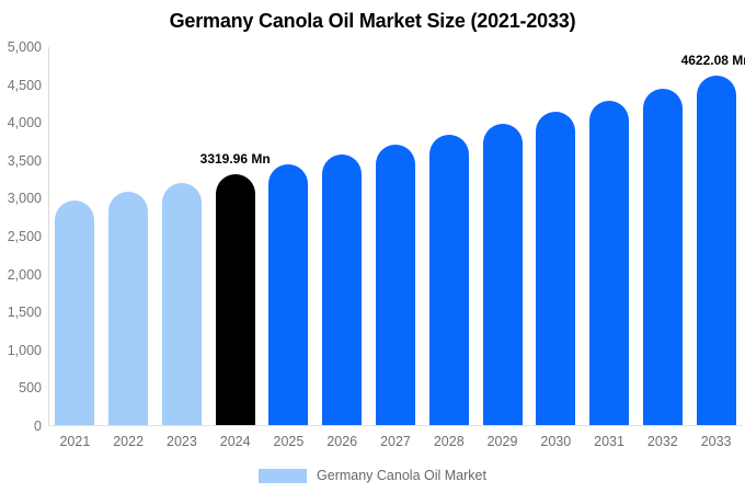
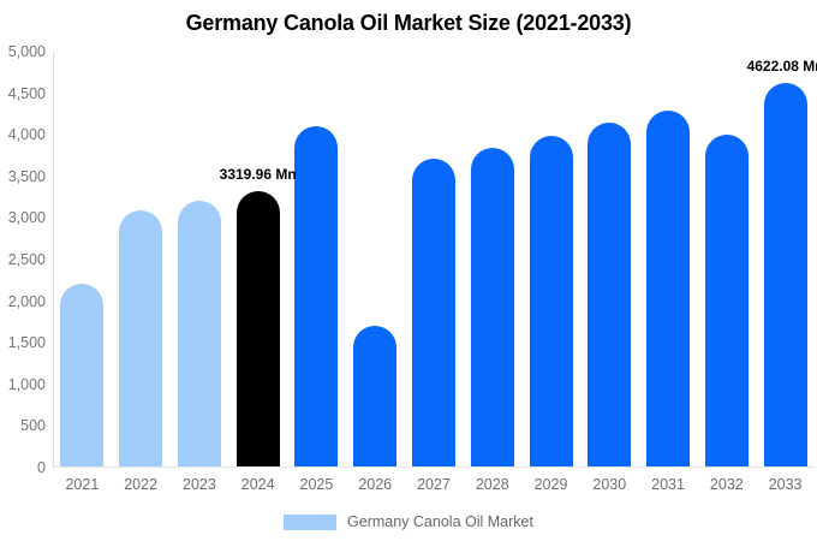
2021: 3000 -> 2200
2025: 3400 -> 4100
2026: 3600 -> 1700
2032: 4500 -> 4000
